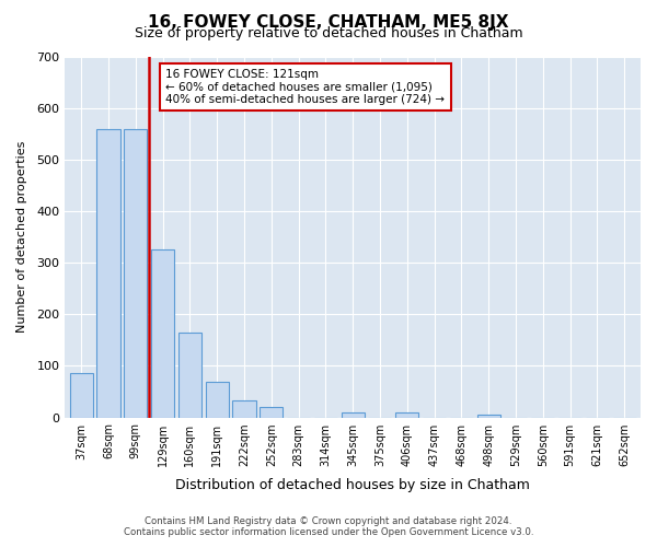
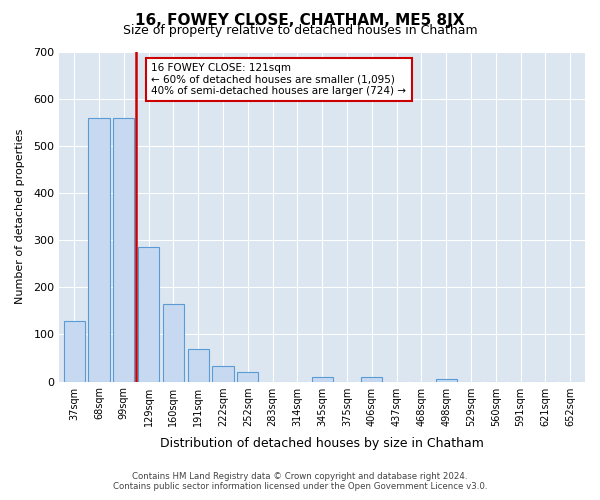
37sqm: 85 -> 128
129sqm: 325 -> 285
